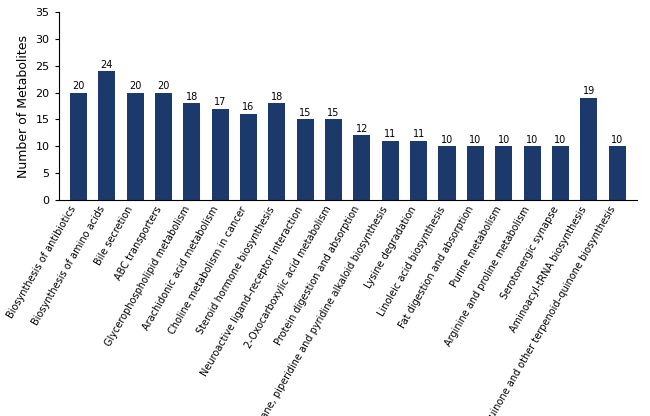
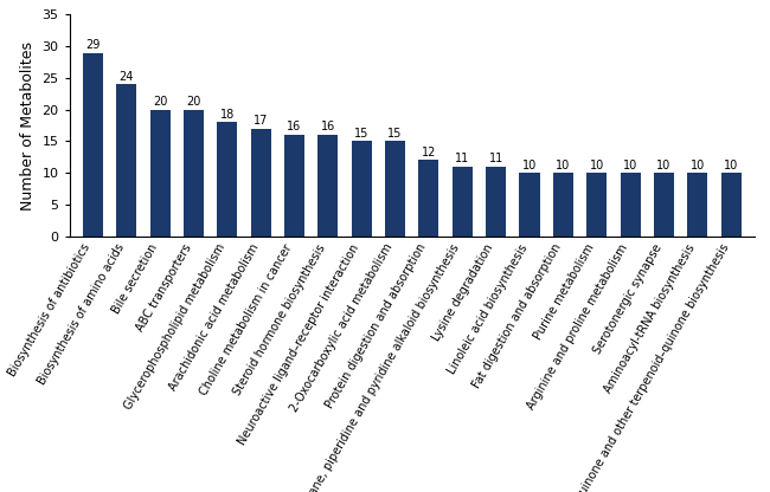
Biosynthesis of antibiotics: 20 -> 29
Steroid hormone biosynthesis: 18 -> 16
Aminoacyl-tRNA biosynthesis: 19 -> 10
